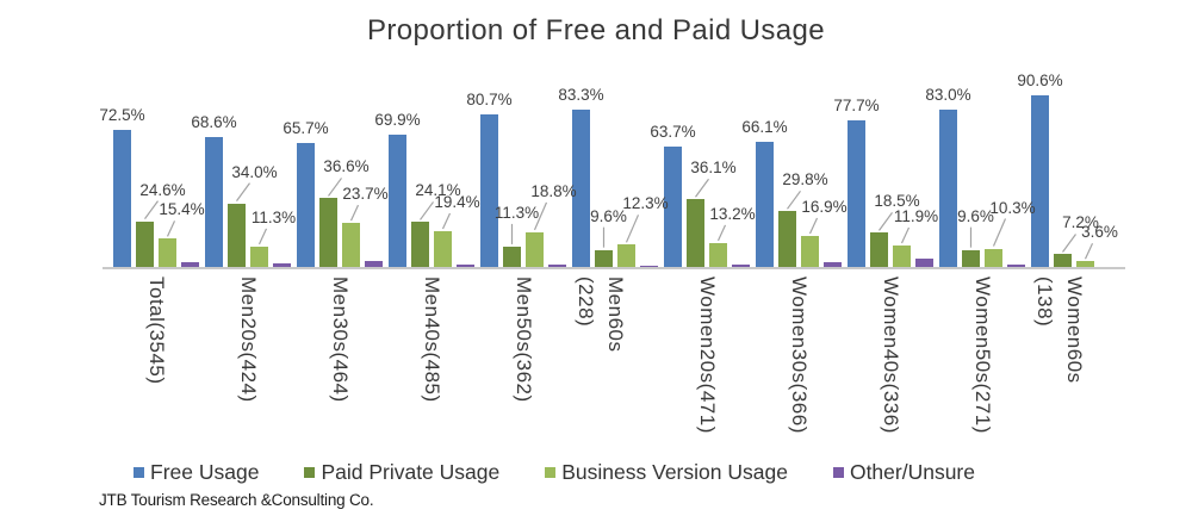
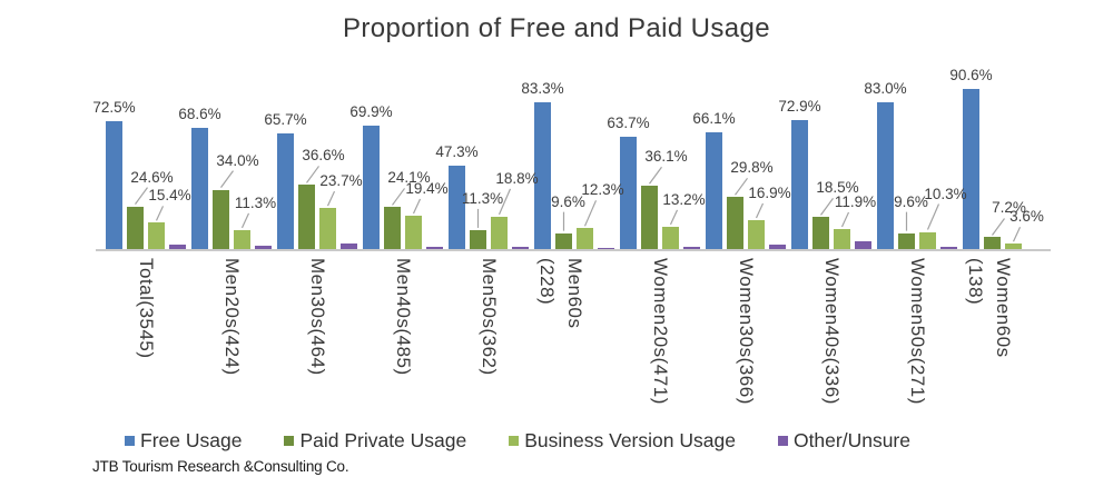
Free Usage/Men50s(362): 80.7% -> 47.3%
Free Usage/Women40s(336): 77.7% -> 72.9%
